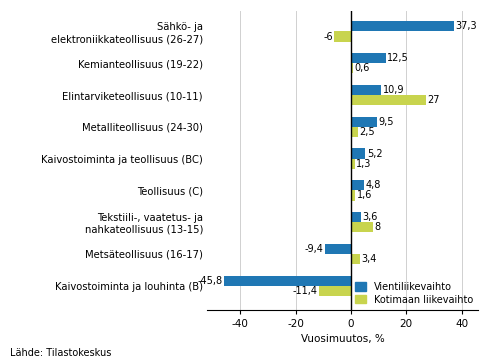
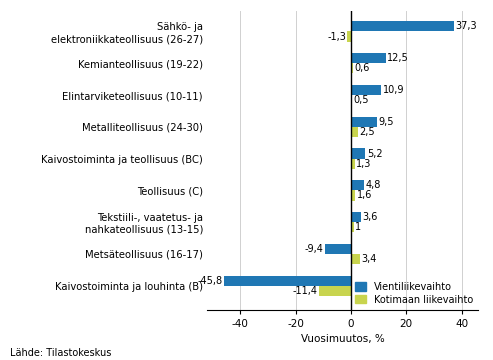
Kotimaan liikevaihto/Sähkö- ja elektroniikkateollisuus (26-27): -6 -> -1,3
Kotimaan liikevaihto/Elintarviketeollisuus (10-11): 27 -> 0,5
Kotimaan liikevaihto/Tekstiili-, vaatetus- ja nahkateollisuus (13-15): 8 -> 1
